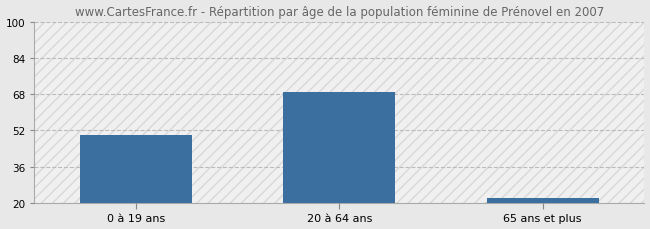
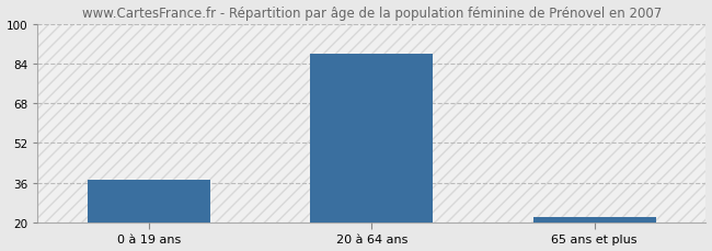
0 à 19 ans: 50 -> 37
20 à 64 ans: 69 -> 88
